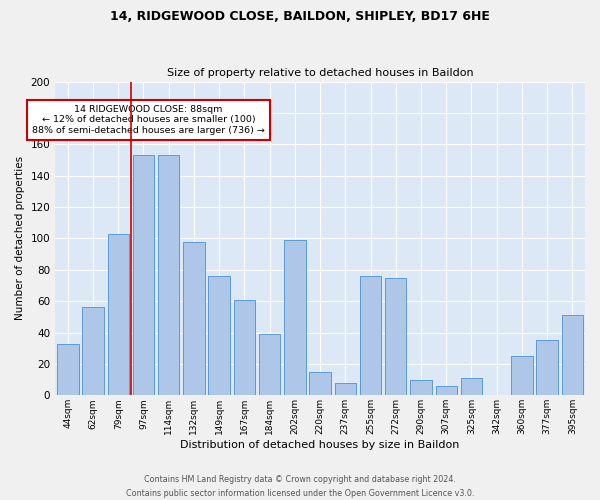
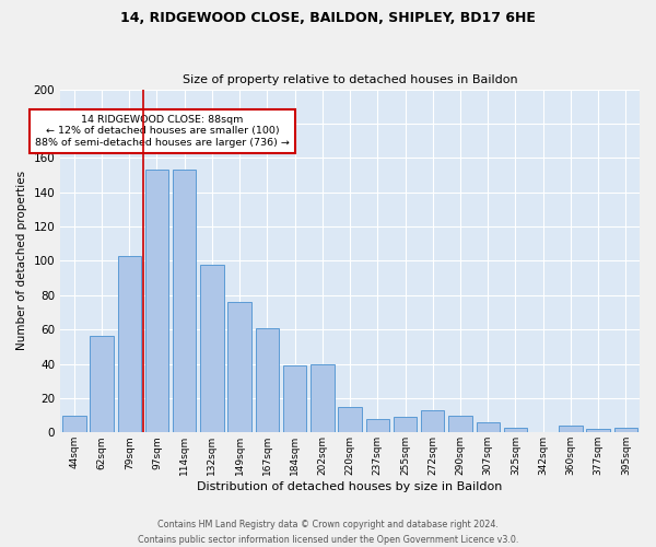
44sqm: 33 -> 10
202sqm: 99 -> 40
255sqm: 76 -> 9
272sqm: 75 -> 13
325sqm: 11 -> 3
360sqm: 25 -> 4
377sqm: 35 -> 2
395sqm: 51 -> 3
